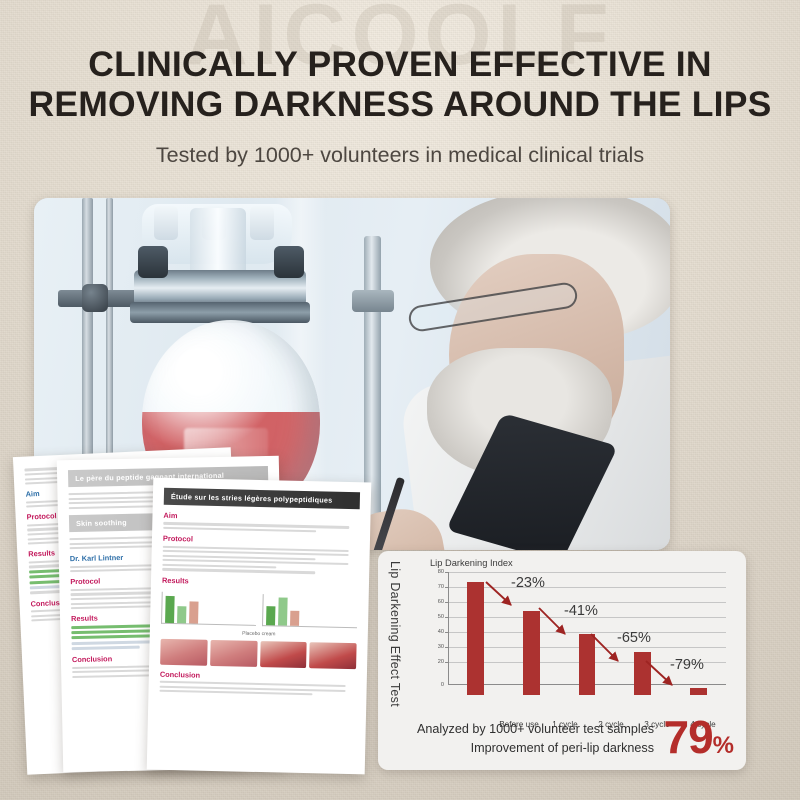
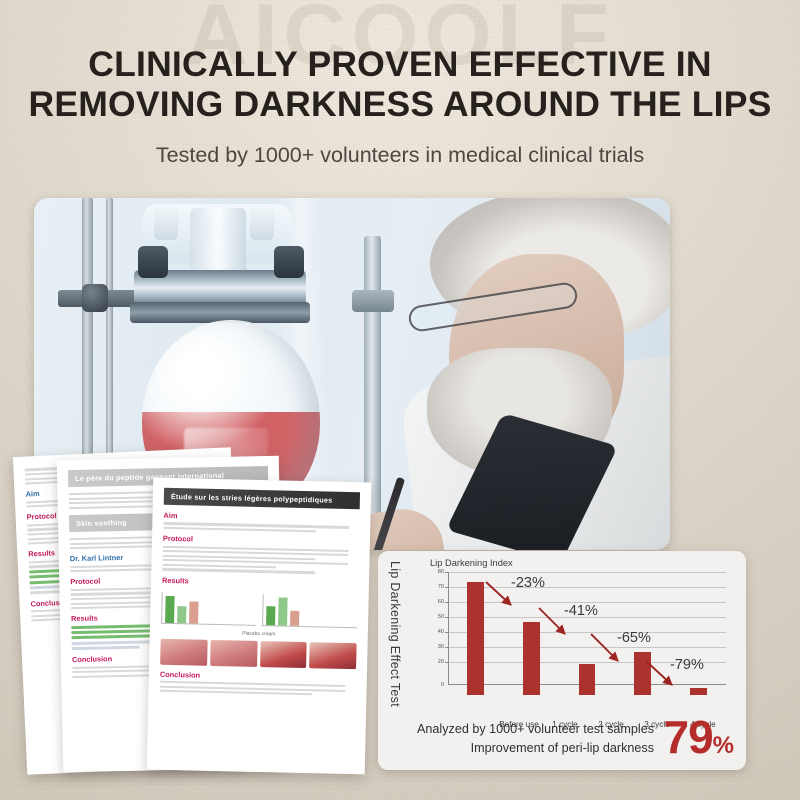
1 cycle: 60 -> 52
2 cycle: 44 -> 22
